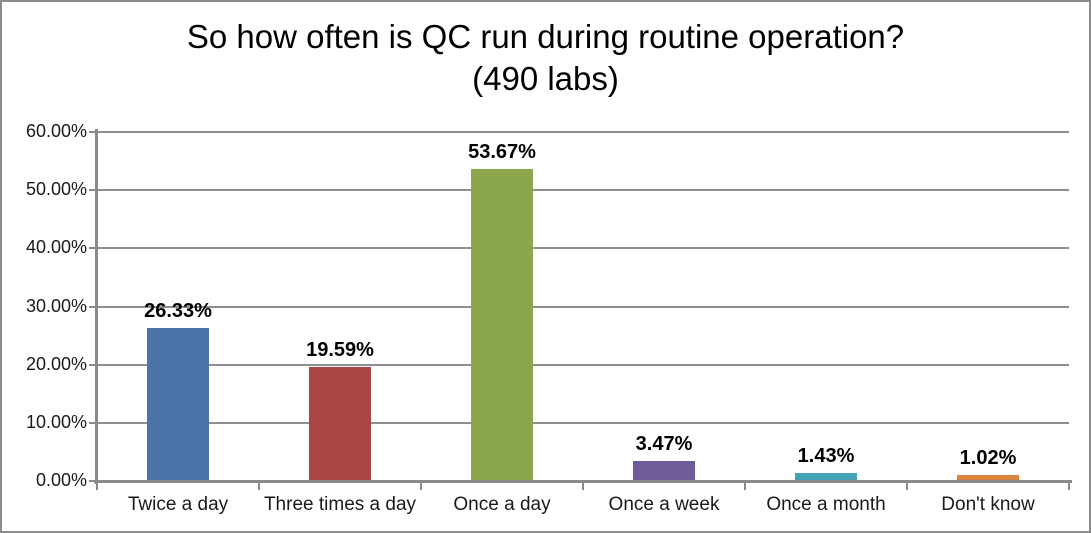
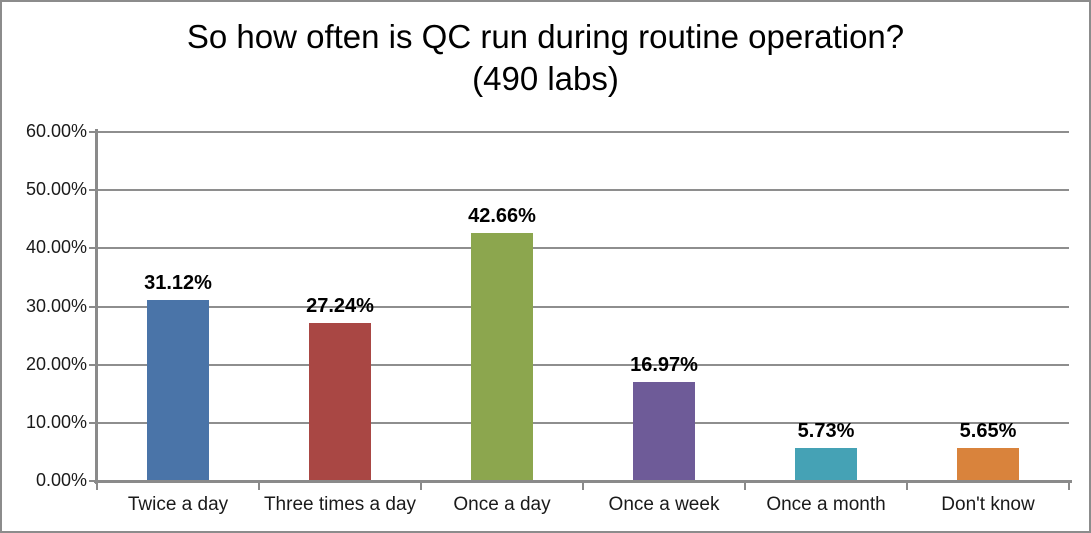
Twice a day: 26.33% -> 31.12%
Three times a day: 19.59% -> 27.24%
Once a day: 53.67% -> 42.66%
Once a week: 3.47% -> 16.97%
Once a month: 1.43% -> 5.73%
Don't know: 1.02% -> 5.65%
